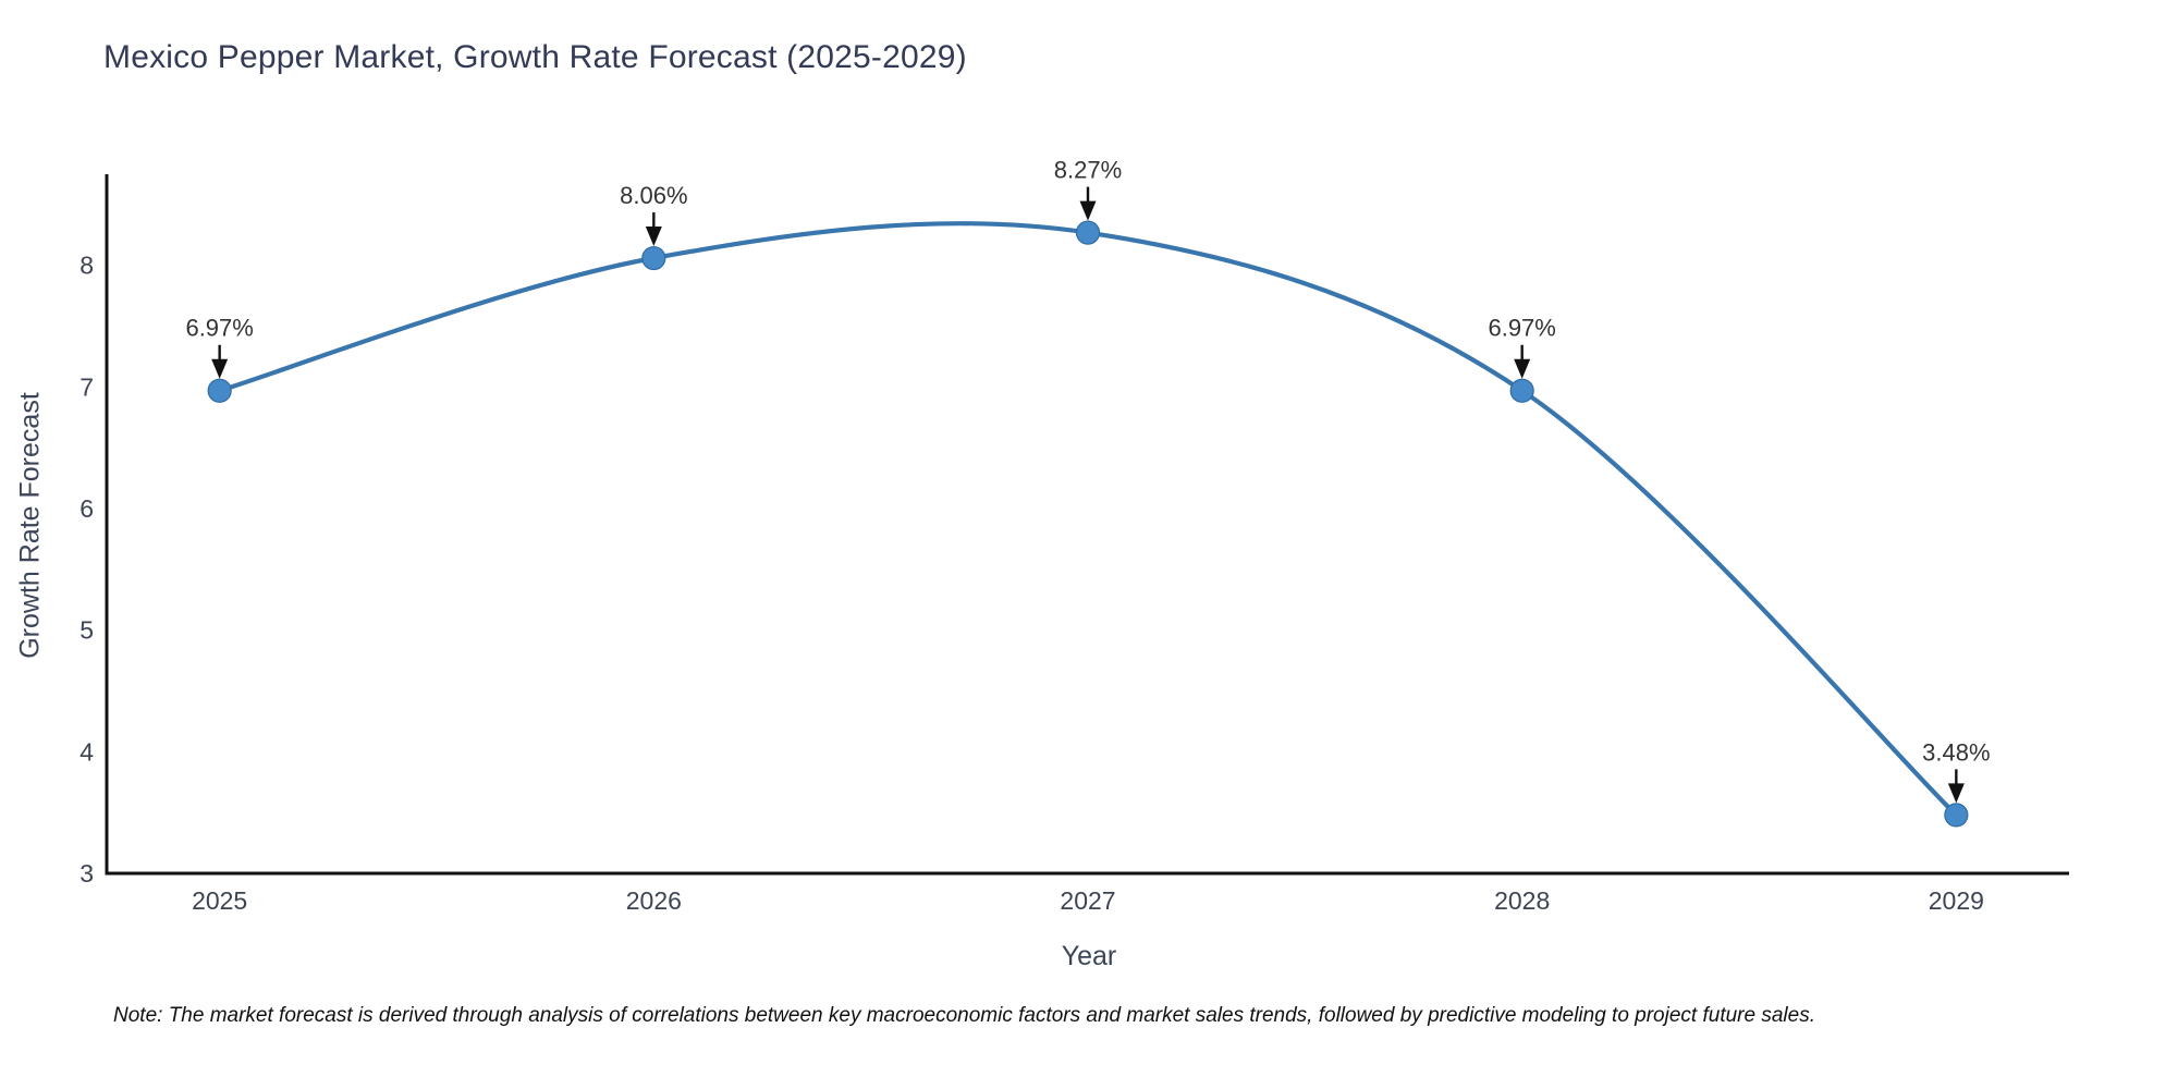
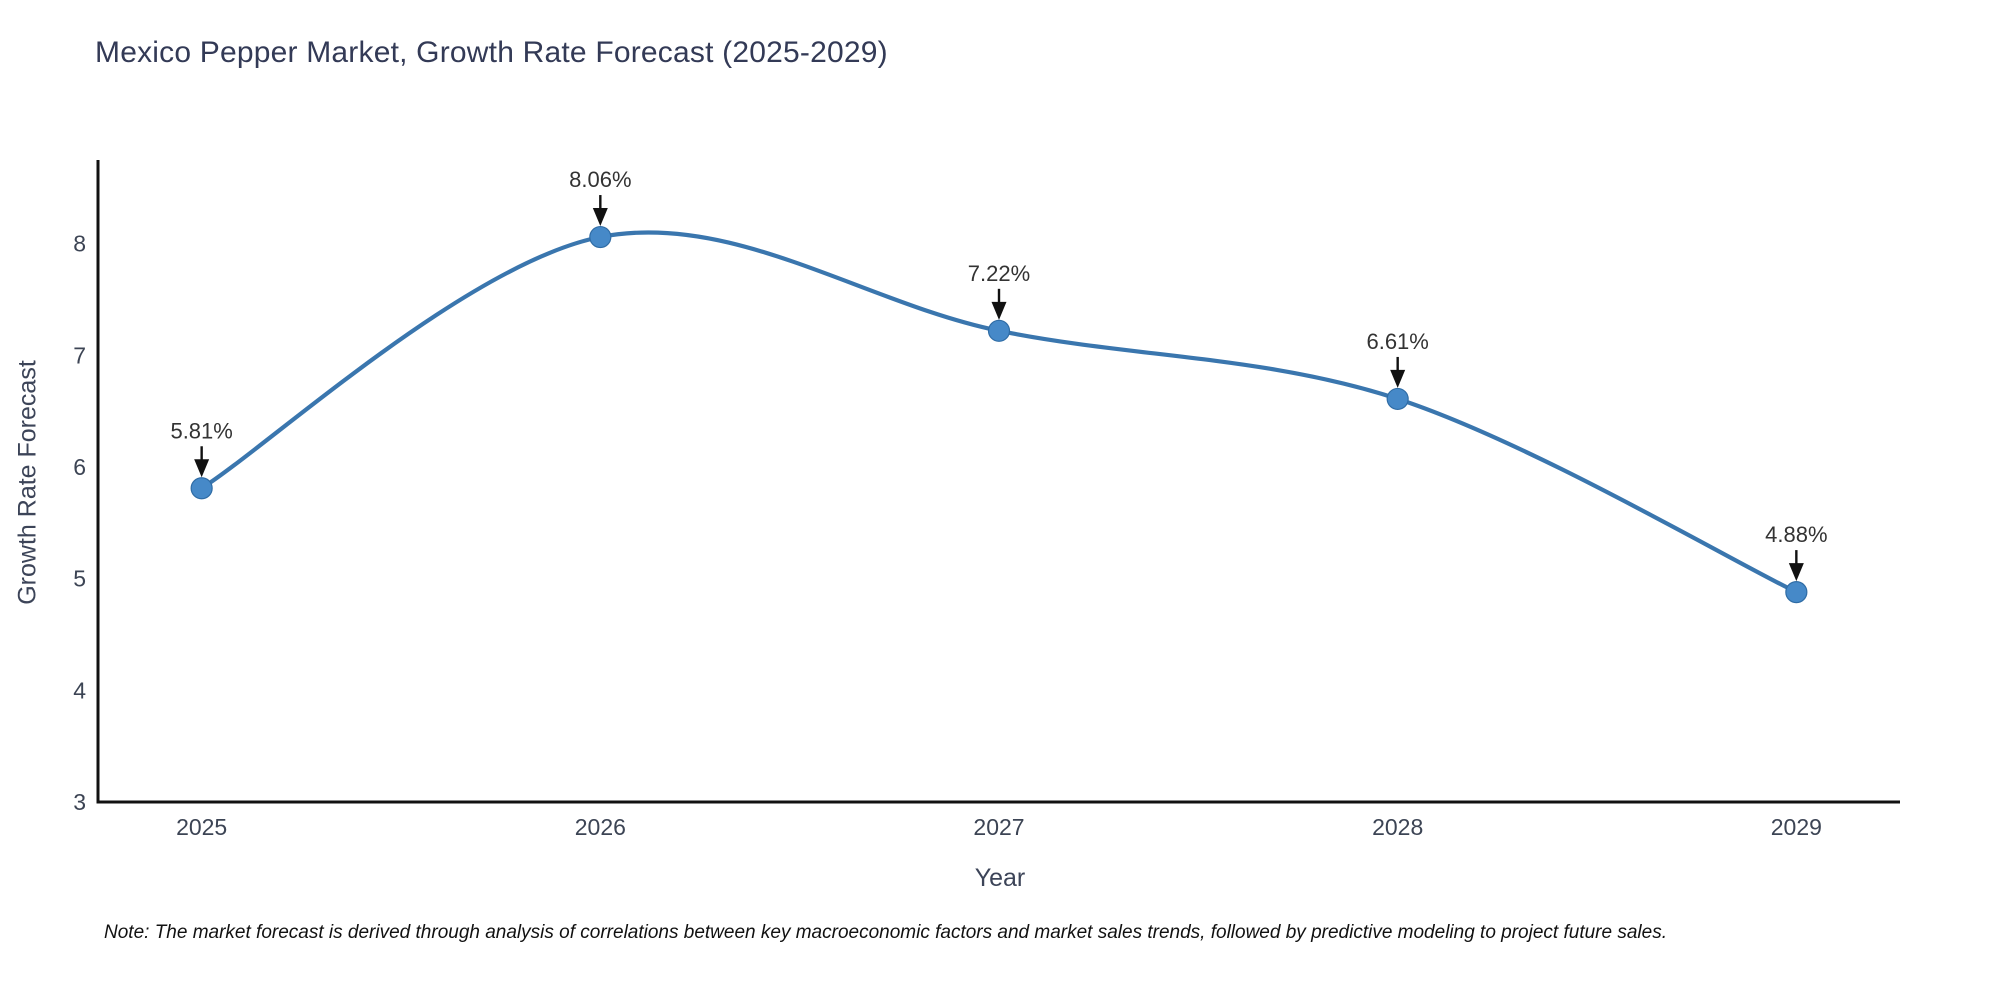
2025: 6.97% -> 5.81%
2027: 8.27% -> 7.22%
2028: 6.97% -> 6.61%
2029: 3.48% -> 4.88%
